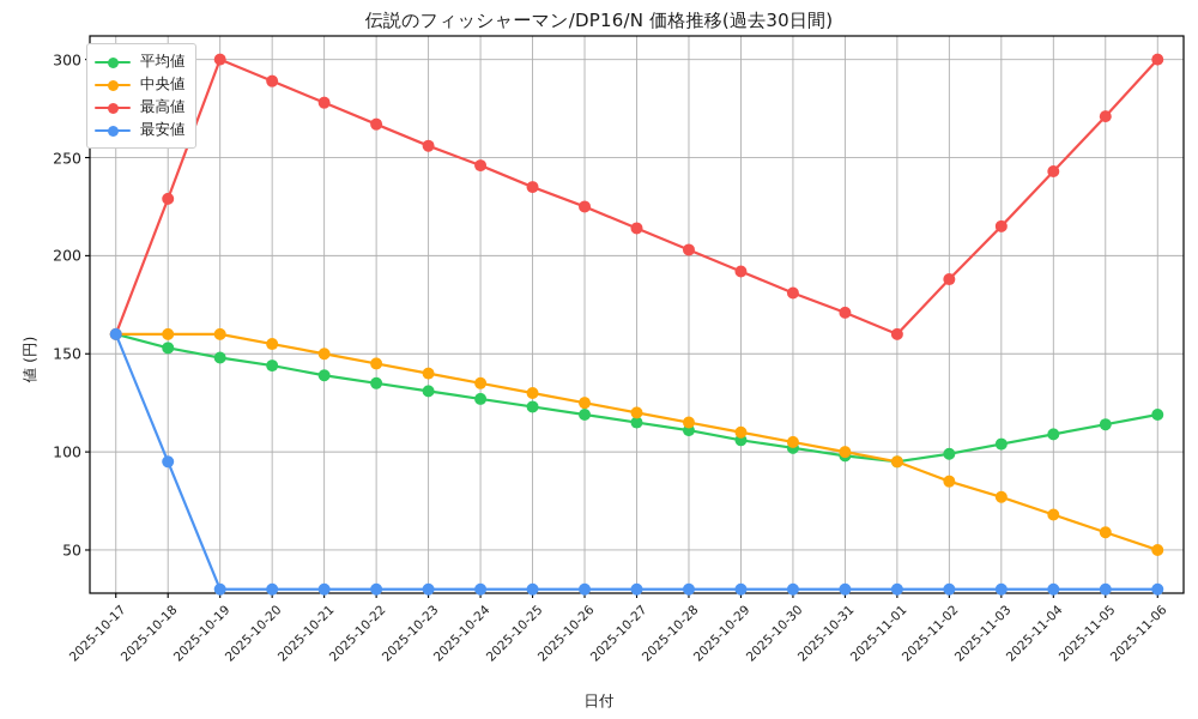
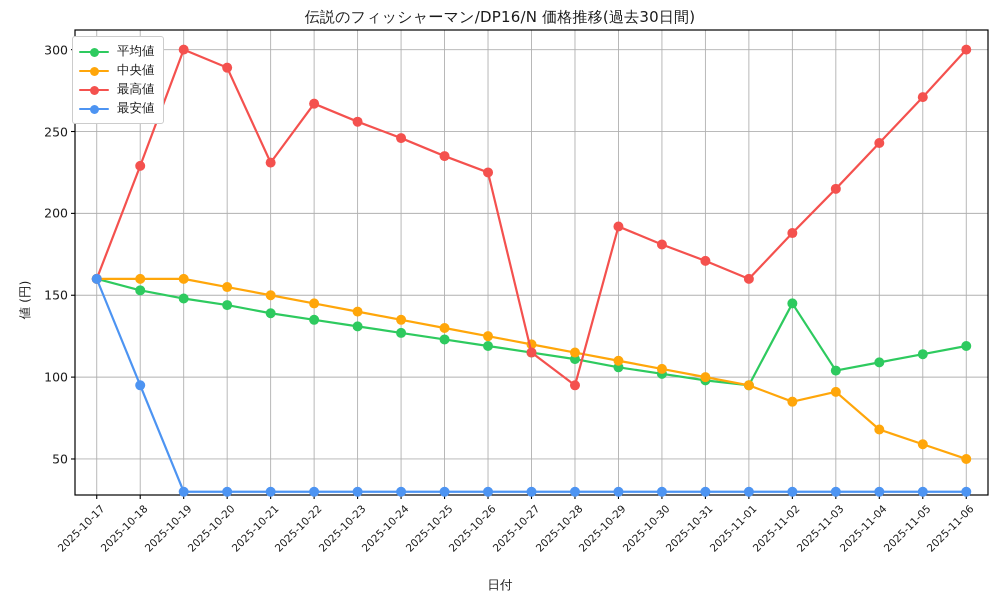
最高値/2025-10-21: 278 -> 231
最高値/2025-10-27: 214 -> 115
最高値/2025-10-28: 203 -> 95
平均値/2025-11-02: 99 -> 145
中央値/2025-11-03: 77 -> 91
